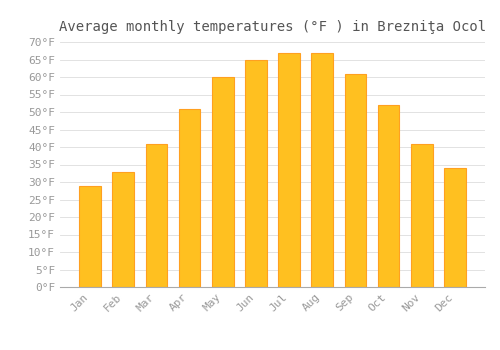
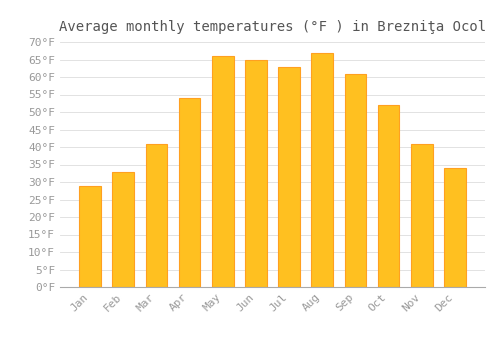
Apr: 51°F -> 54°F
May: 60°F -> 66°F
Jul: 67°F -> 63°F
